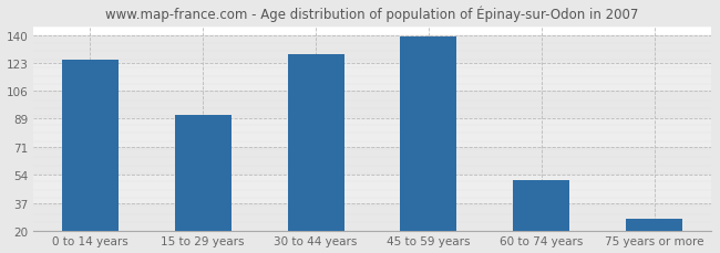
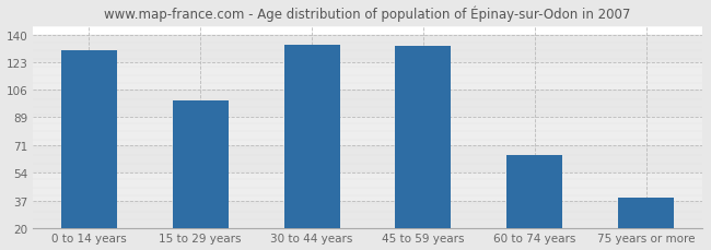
0 to 14 years: 125 -> 130
15 to 29 years: 91 -> 99
30 to 44 years: 128 -> 134
45 to 59 years: 139 -> 133
60 to 74 years: 51 -> 65
75 years or more: 27 -> 39
